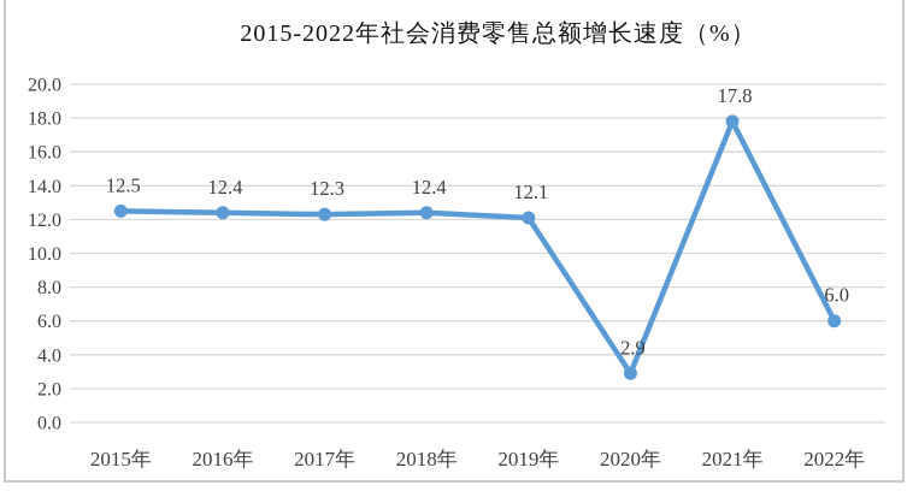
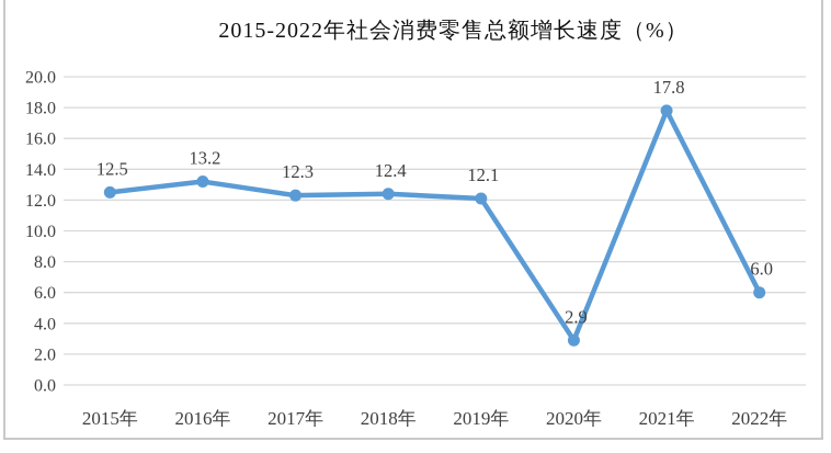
2016年: 12.4 -> 13.2
